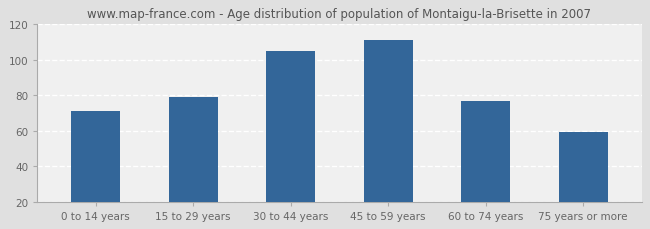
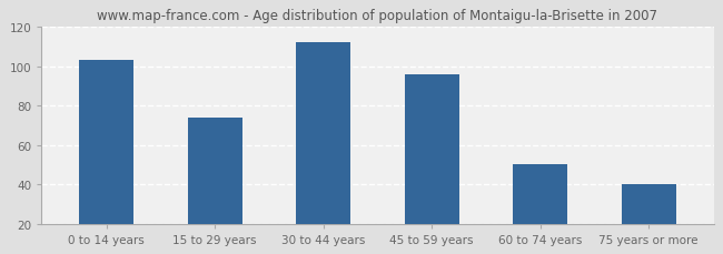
0 to 14 years: 71 -> 103
15 to 29 years: 79 -> 74
30 to 44 years: 105 -> 112
45 to 59 years: 111 -> 96
60 to 74 years: 77 -> 50
75 years or more: 59 -> 40
